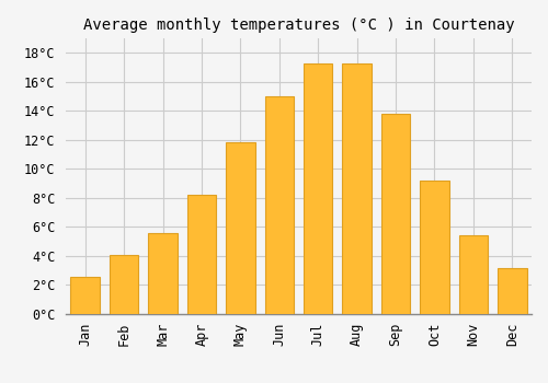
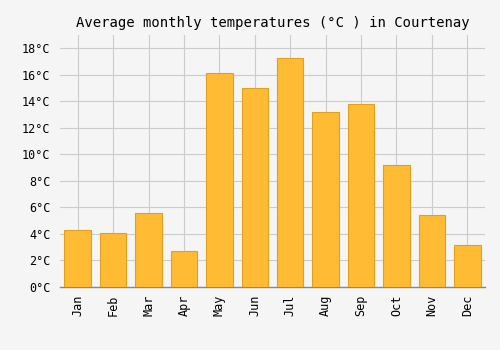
Jan: 2.6°C -> 4.3°C
Apr: 8.2°C -> 2.7°C
May: 11.8°C -> 16.1°C
Aug: 17.3°C -> 13.2°C
